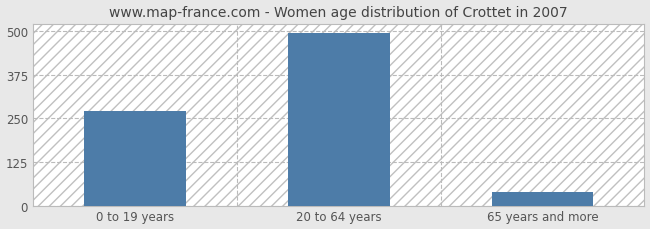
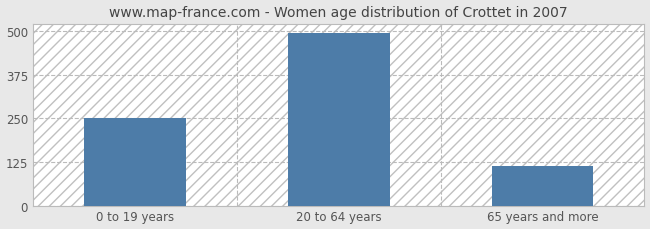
0 to 19 years: 270 -> 250
65 years and more: 40 -> 113
